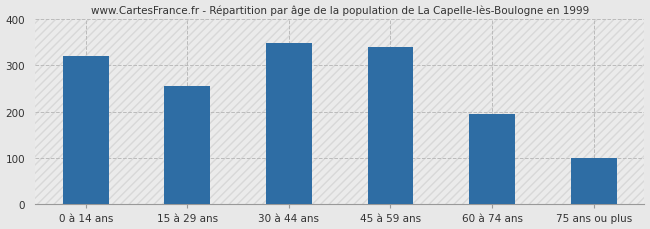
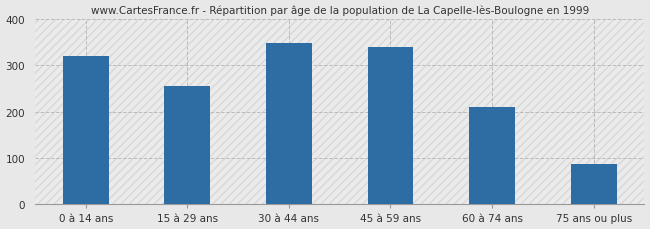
60 à 74 ans: 195 -> 210
75 ans ou plus: 100 -> 86
